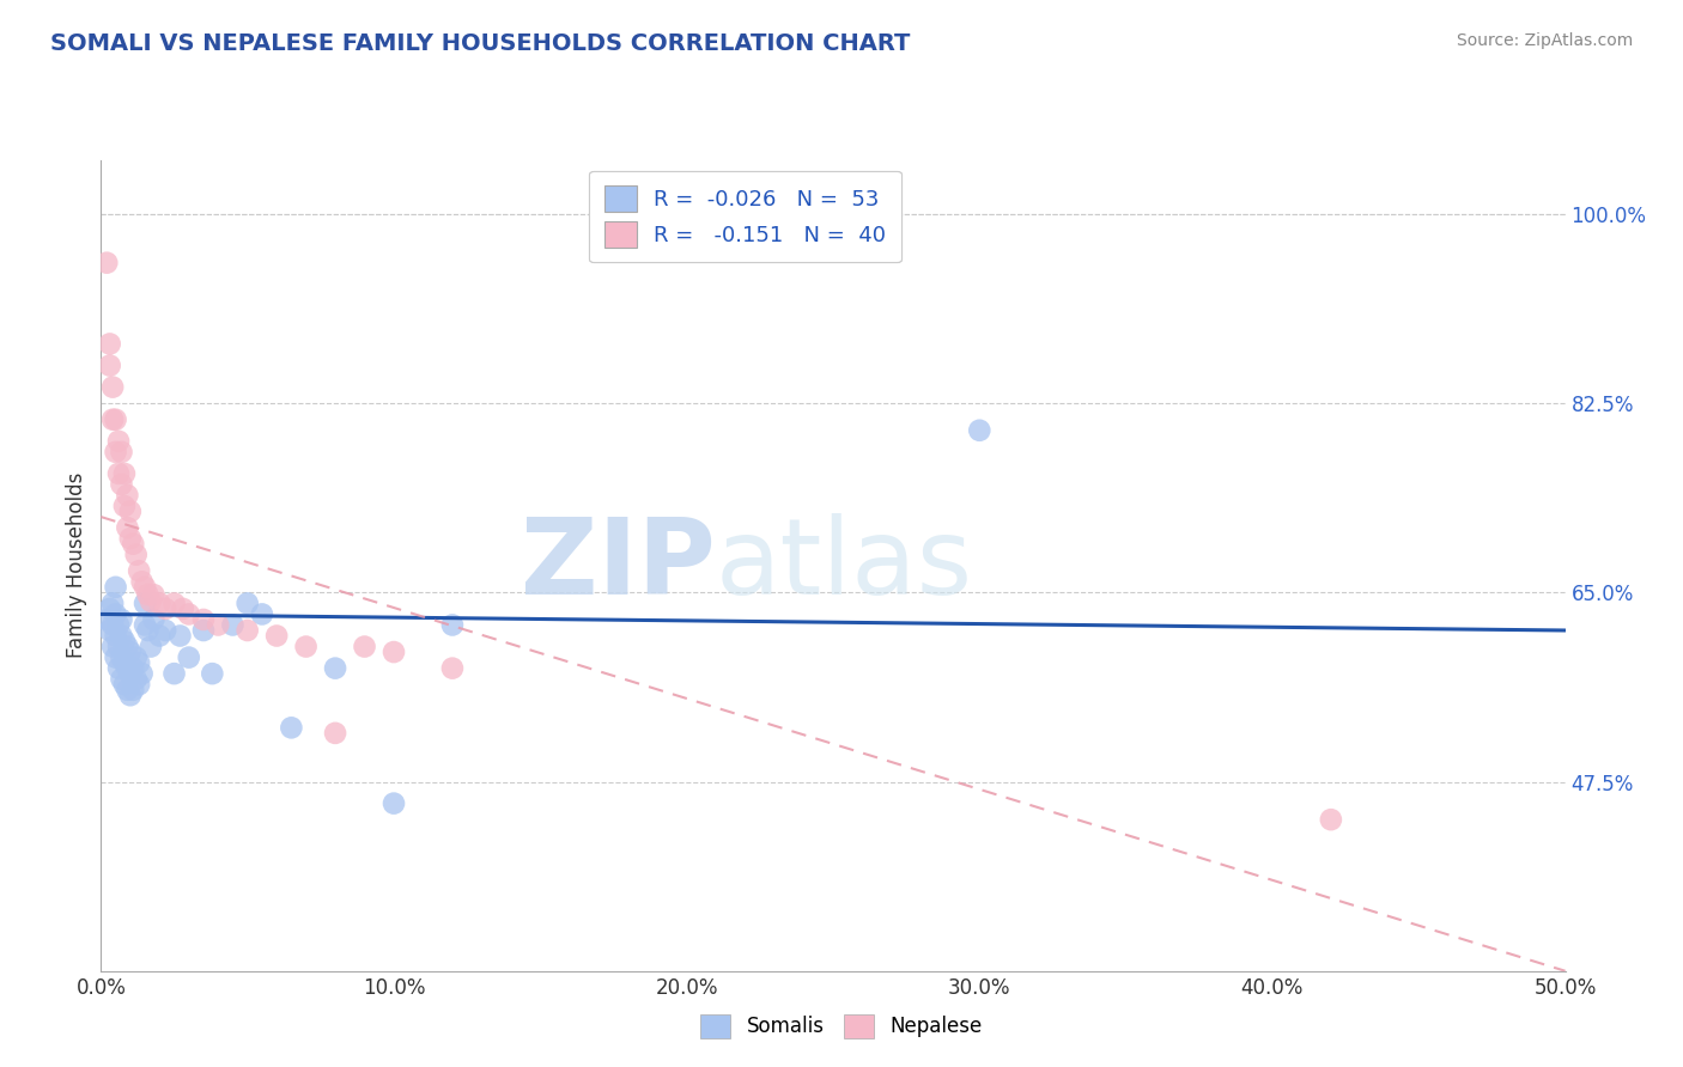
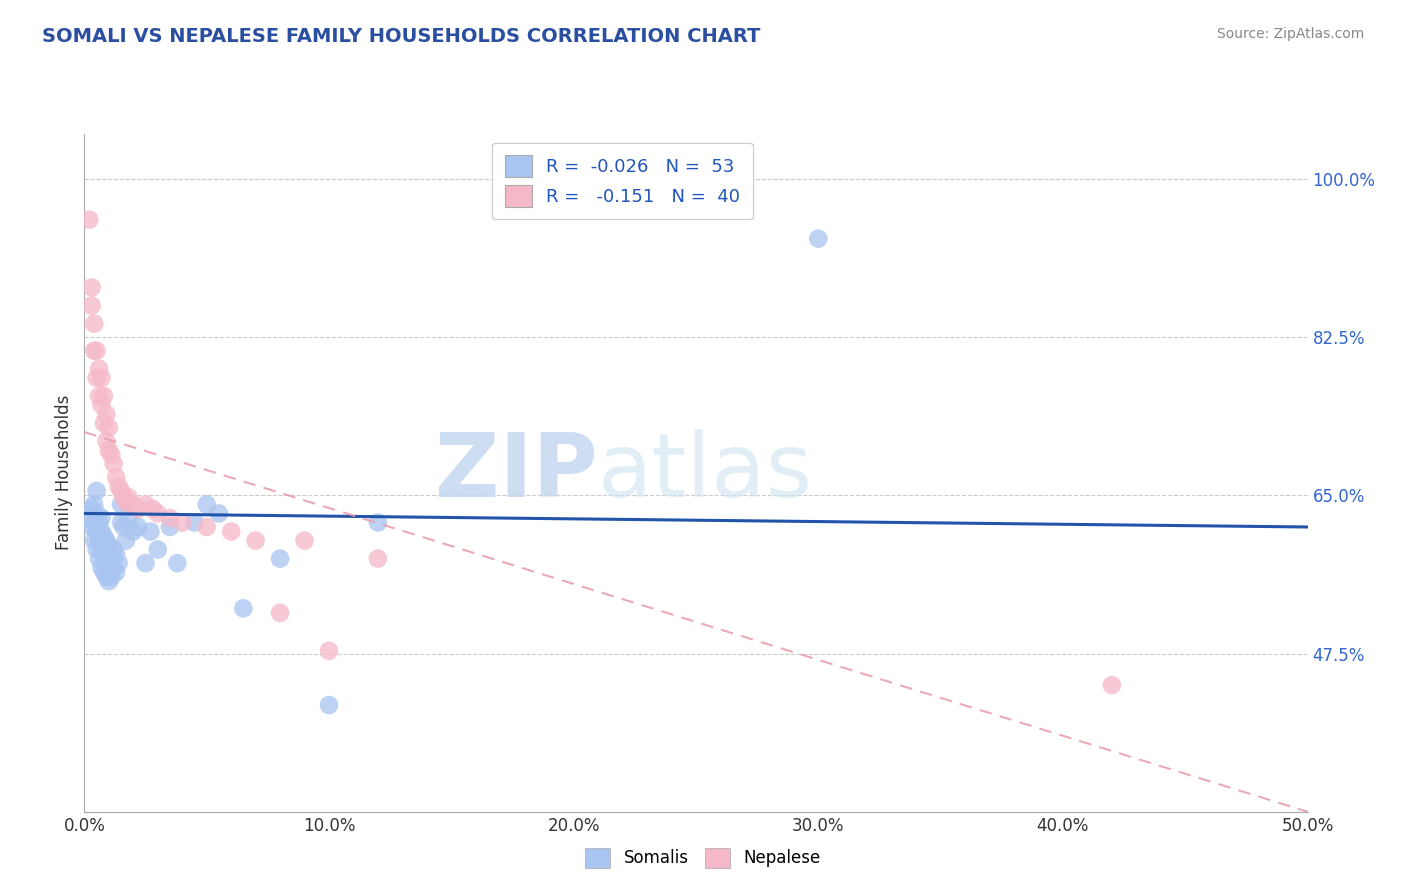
Somalis/10.0%: 45.5% -> 41.8%
Nepalese/10.0%: 59.5% -> 47.8%
Somalis/30.0%: 80.0% -> 93.4%
